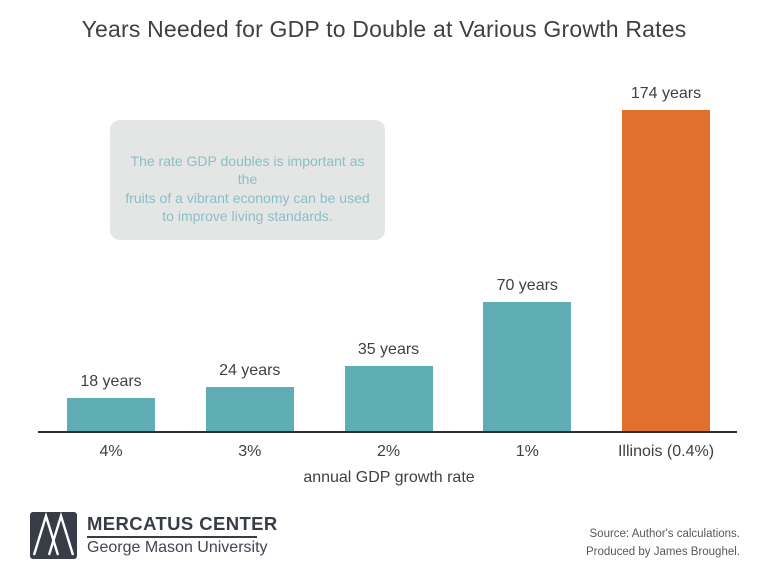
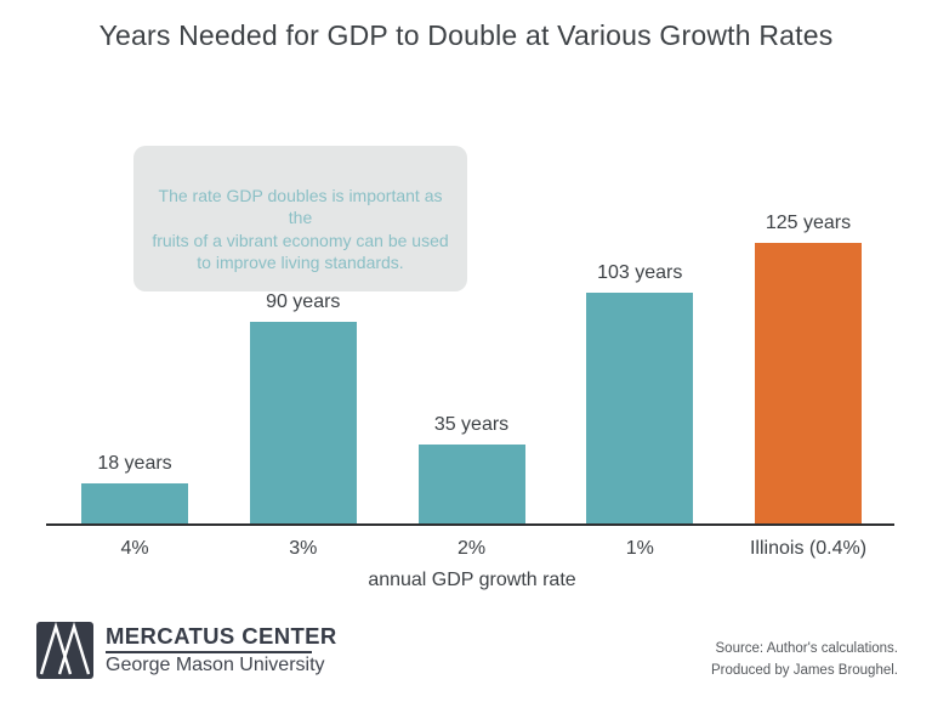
3%: 24 -> 90
1%: 70 -> 103
Illinois (0.4%): 174 -> 125
